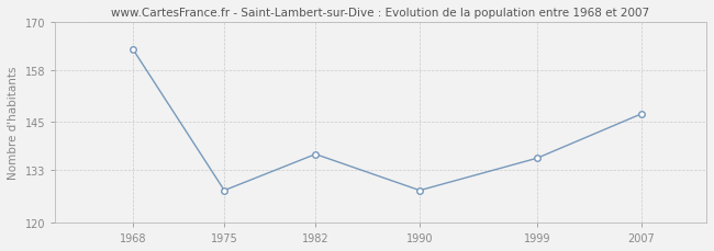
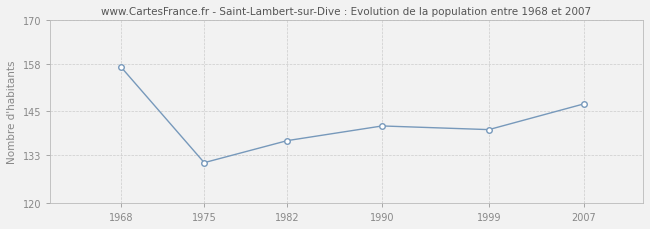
1968: 163 -> 157
1975: 128 -> 131
1990: 128 -> 141
1999: 136 -> 140
